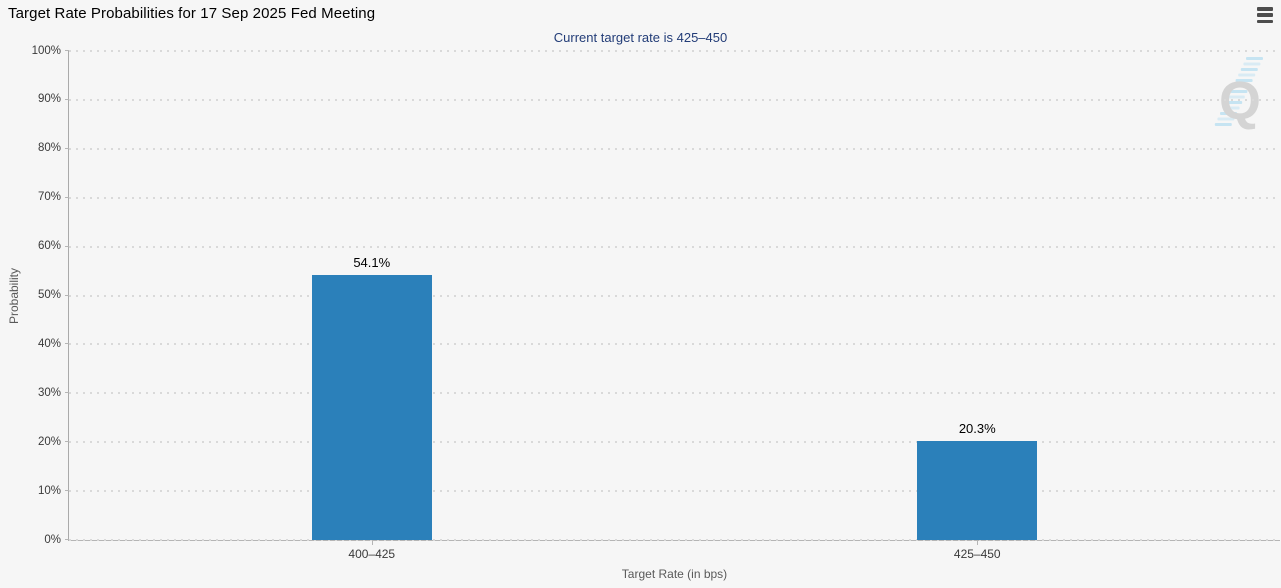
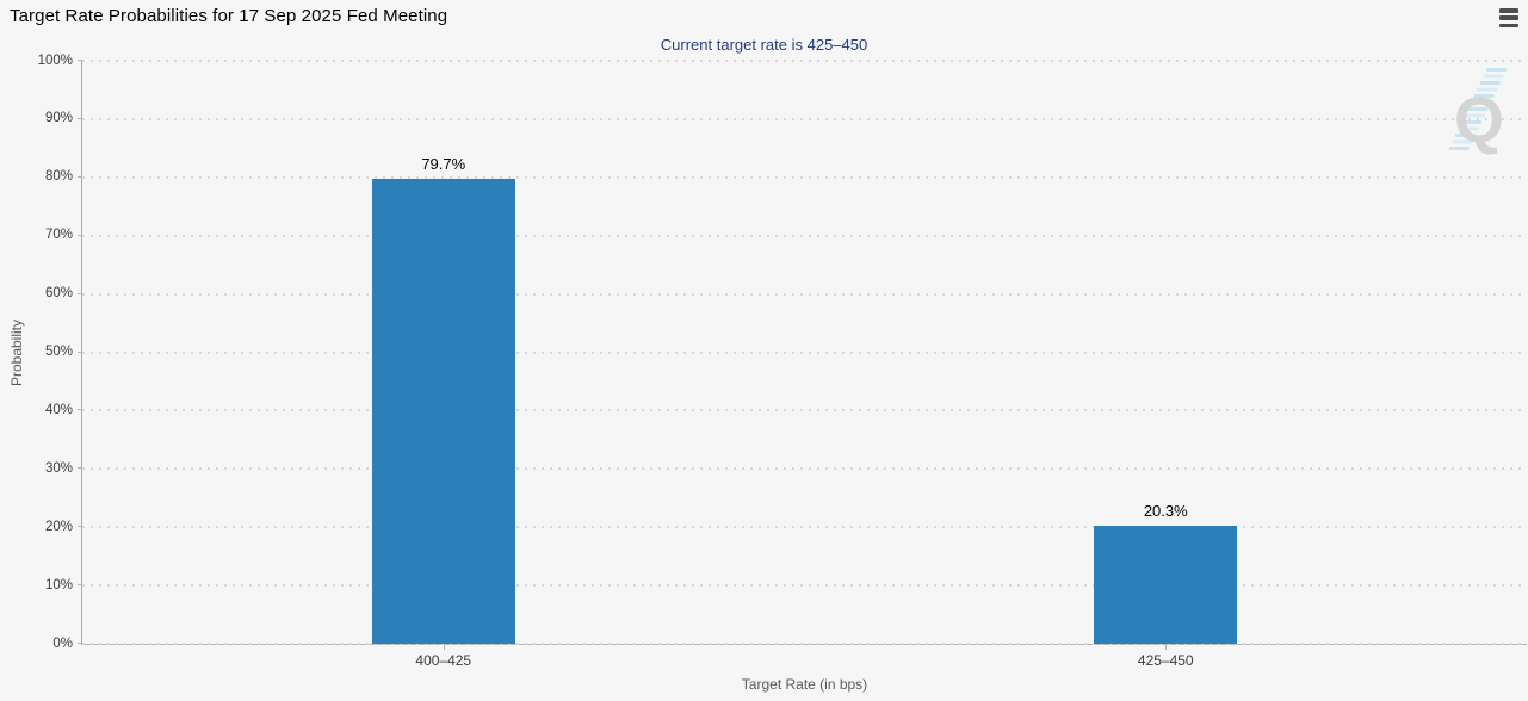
400–425: 54.1% -> 79.7%
